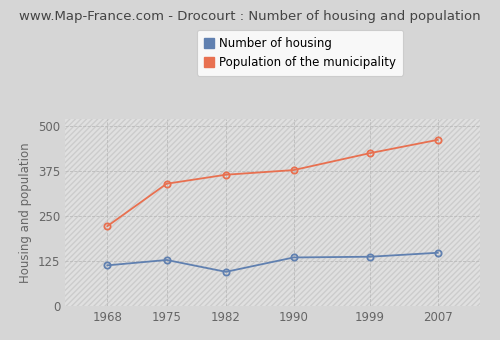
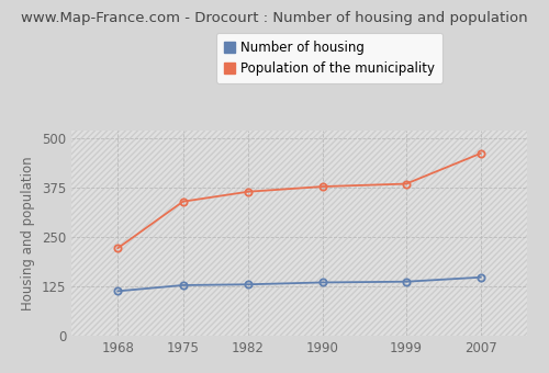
Number of housing/1982: 95 -> 130
Population of the municipality/1999: 425 -> 385
